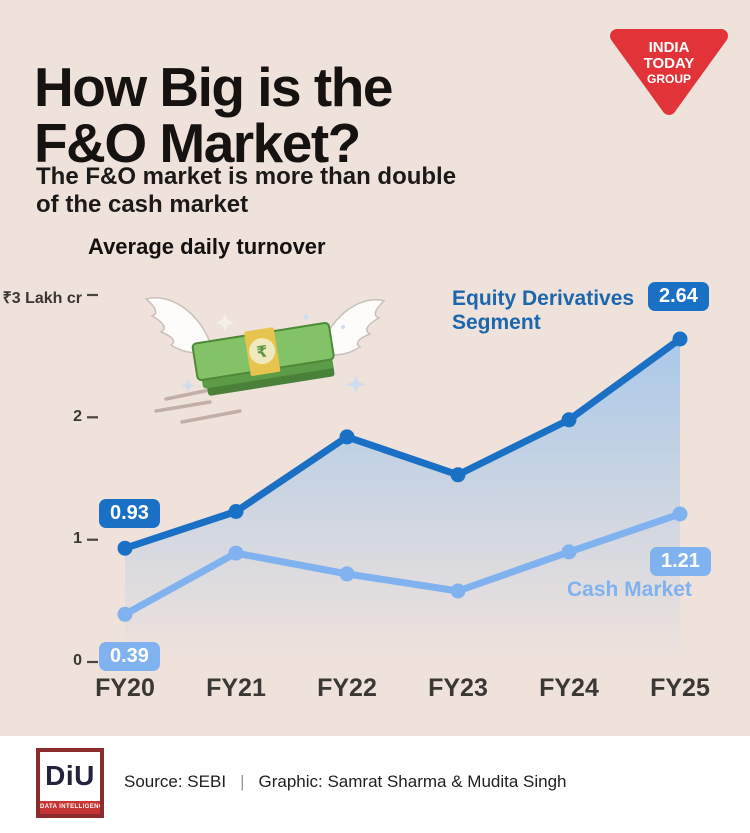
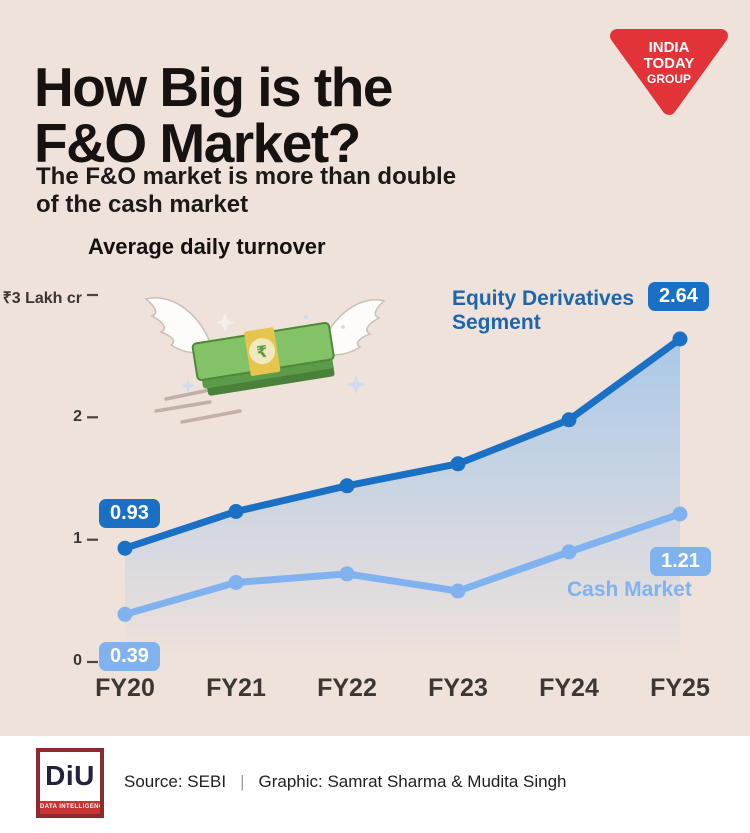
Cash Market/FY21: 0.89 -> 0.65
Equity Derivatives Segment/FY22: 1.84 -> 1.44
Equity Derivatives Segment/FY23: 1.53 -> 1.62
